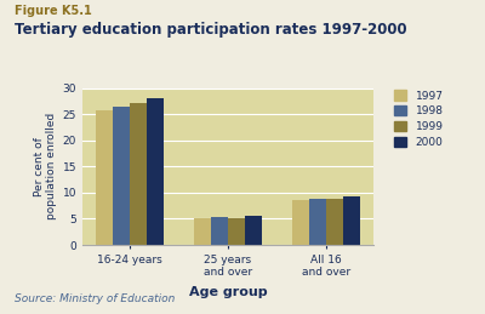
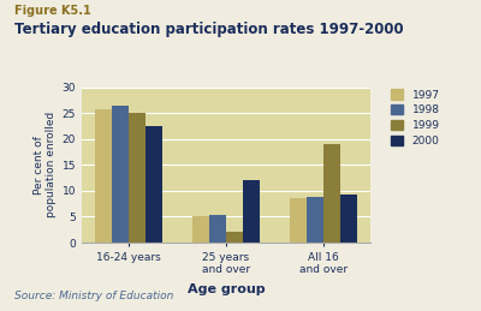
1999/16-24 years: 27.2 -> 25.0
2000/16-24 years: 28.0 -> 22.5
1999/25 years and over: 5.2 -> 2.0
2000/25 years and over: 5.6 -> 12.0
1999/All 16 and over: 8.7 -> 19.0
